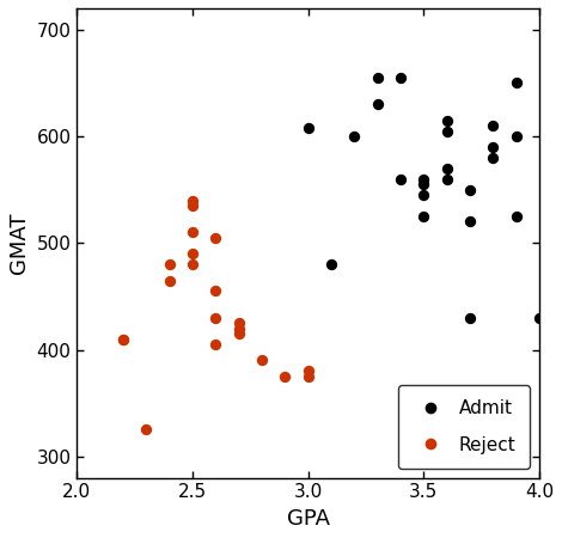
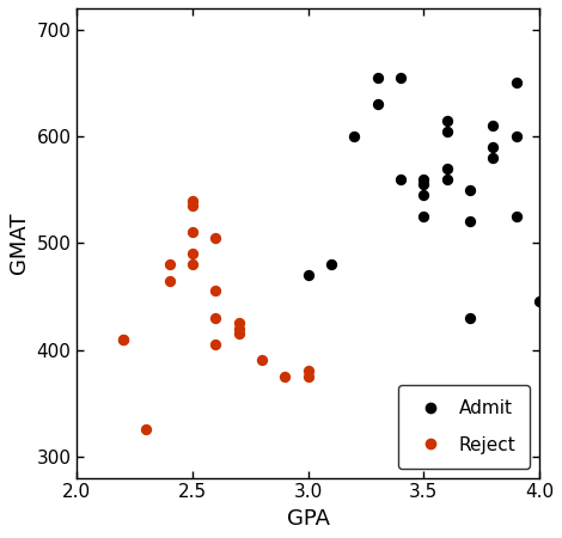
Admit/3.0: 608 -> 470
Admit/4.0: 430 -> 445
